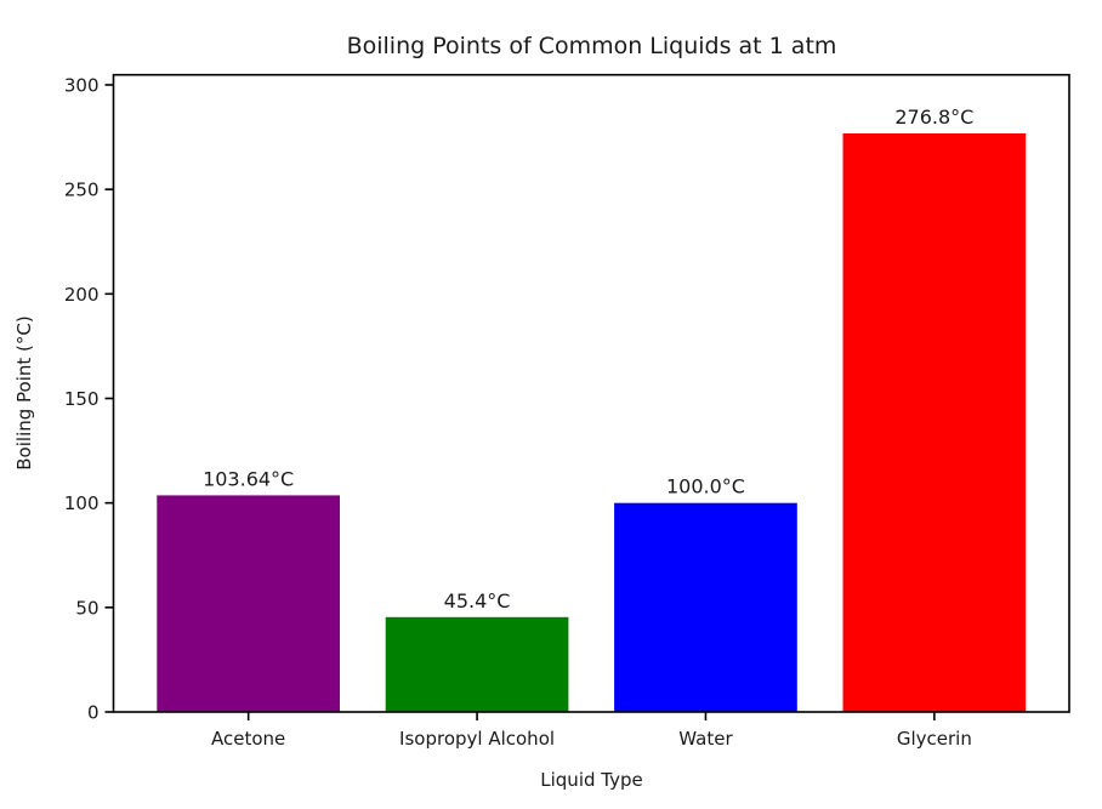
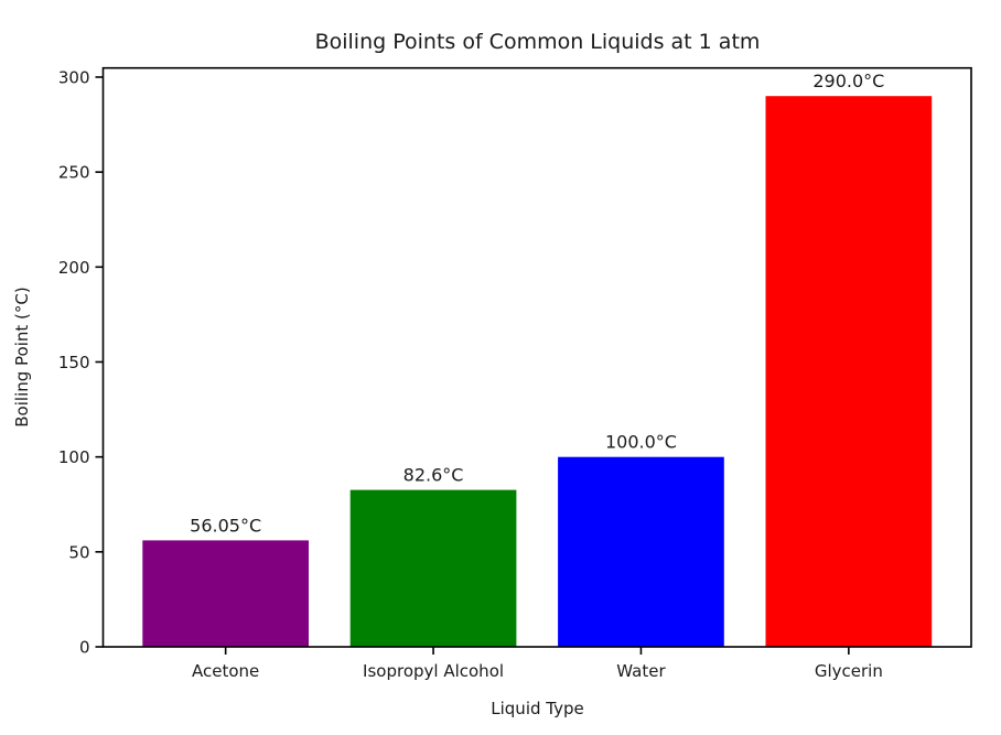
Acetone: 103.64°C -> 56.05°C
Isopropyl Alcohol: 45.4°C -> 82.6°C
Glycerin: 276.8°C -> 290.0°C
